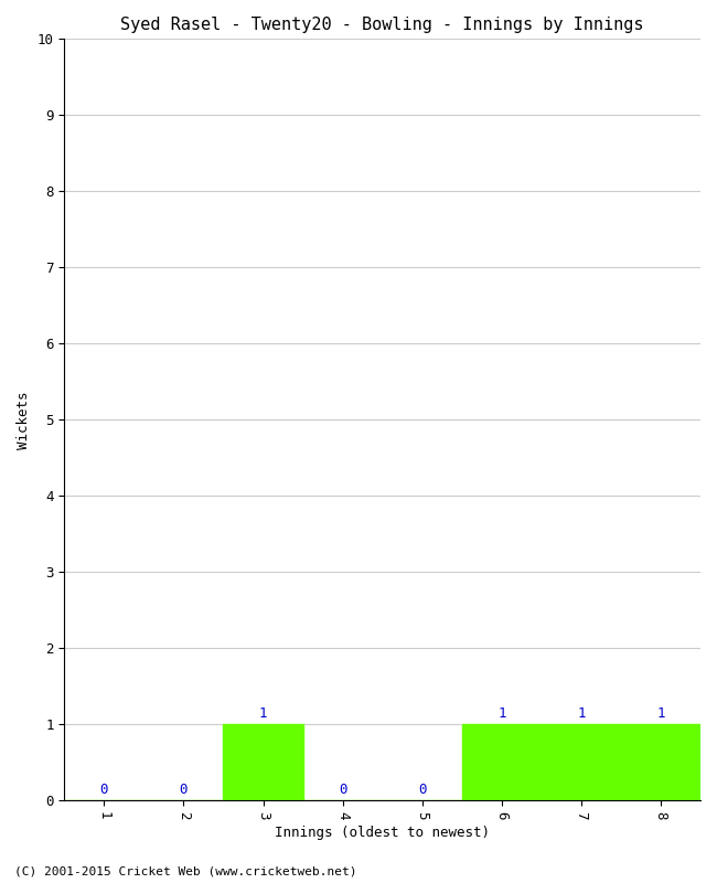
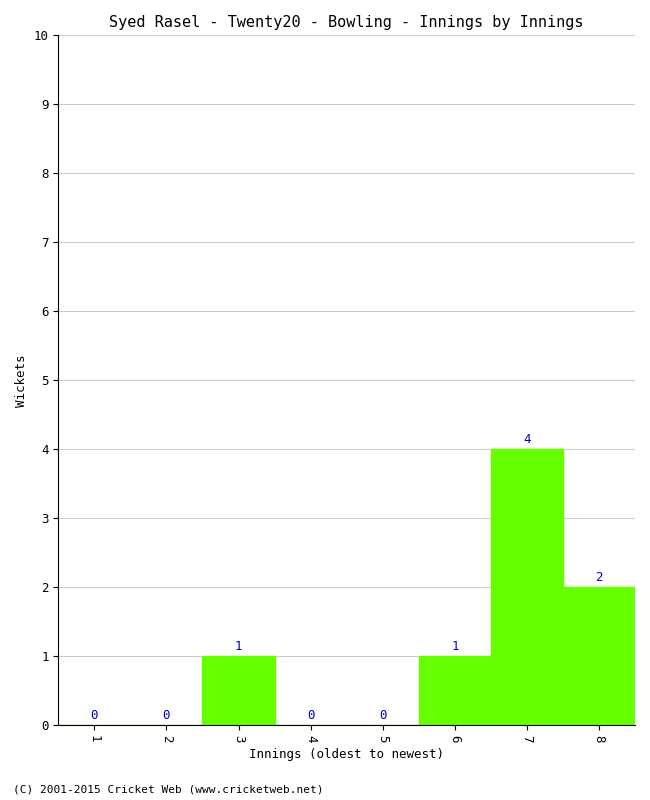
7: 1 -> 4
8: 1 -> 2
